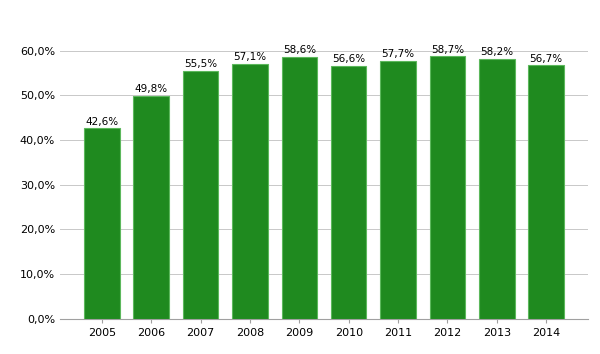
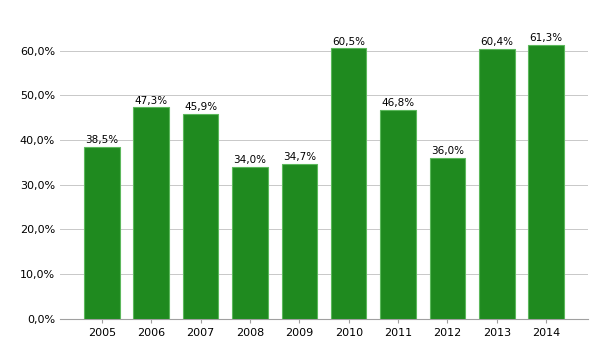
2005: 42,6% -> 38,5%
2006: 49,8% -> 47,3%
2007: 55,5% -> 45,9%
2008: 57,1% -> 34,0%
2009: 58,6% -> 34,7%
2010: 56,6% -> 60,5%
2011: 57,7% -> 46,8%
2012: 58,7% -> 36,0%
2013: 58,2% -> 60,4%
2014: 56,7% -> 61,3%
